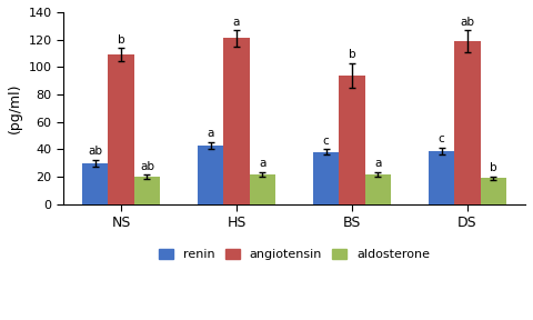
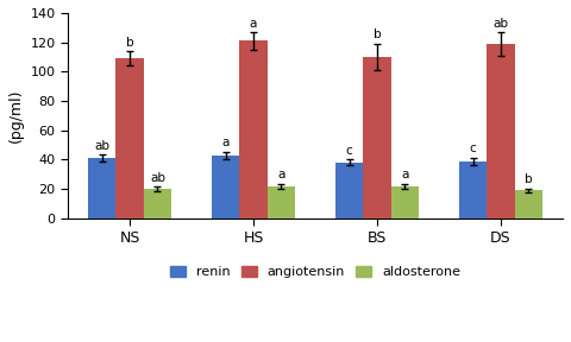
renin/NS: 30 -> 41
angiotensin/BS: 94 -> 110
